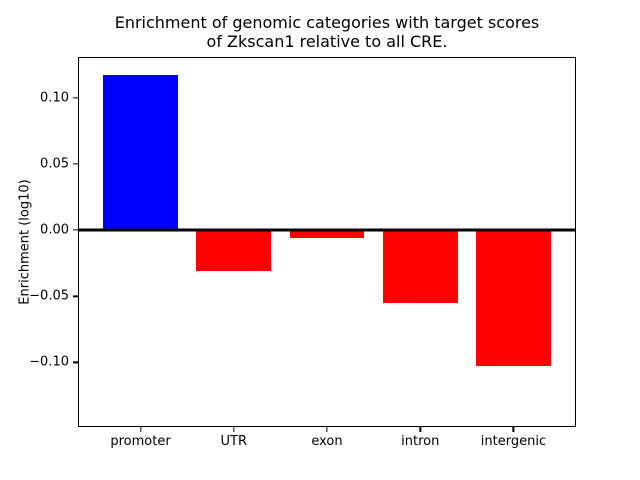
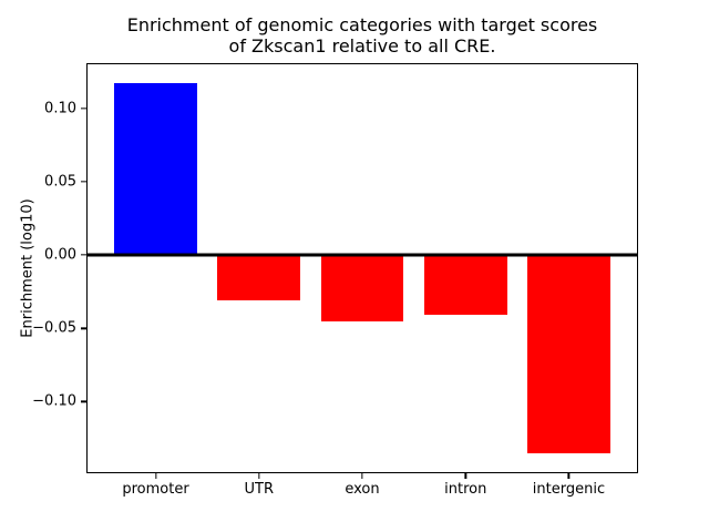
exon: -0.006 -> -0.045
intron: -0.055 -> -0.041
intergenic: -0.103 -> -0.135
